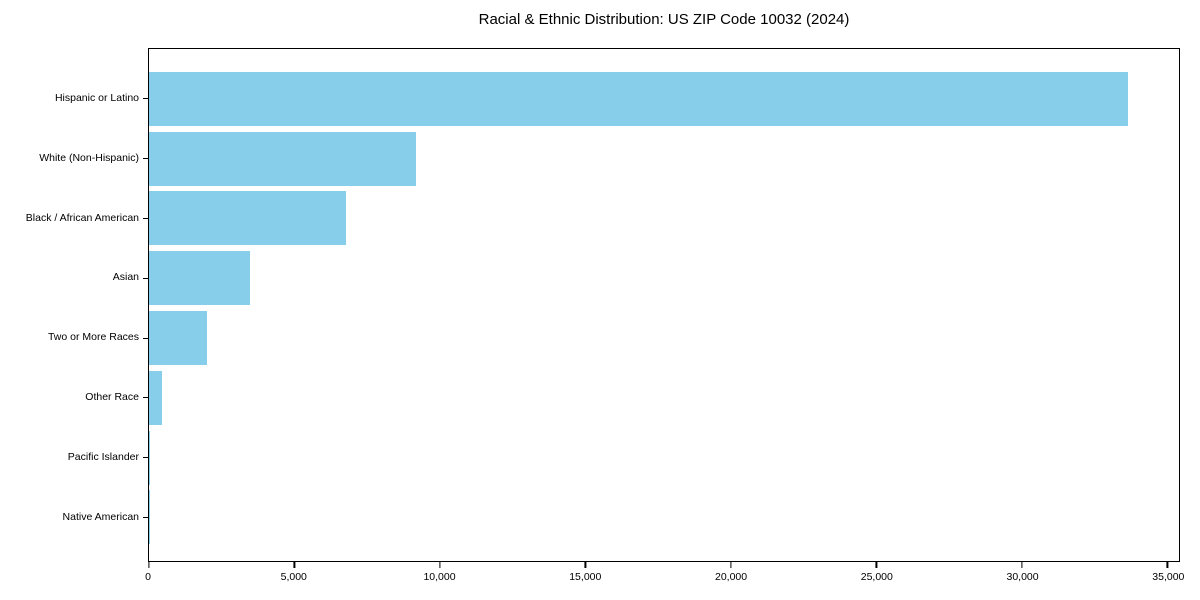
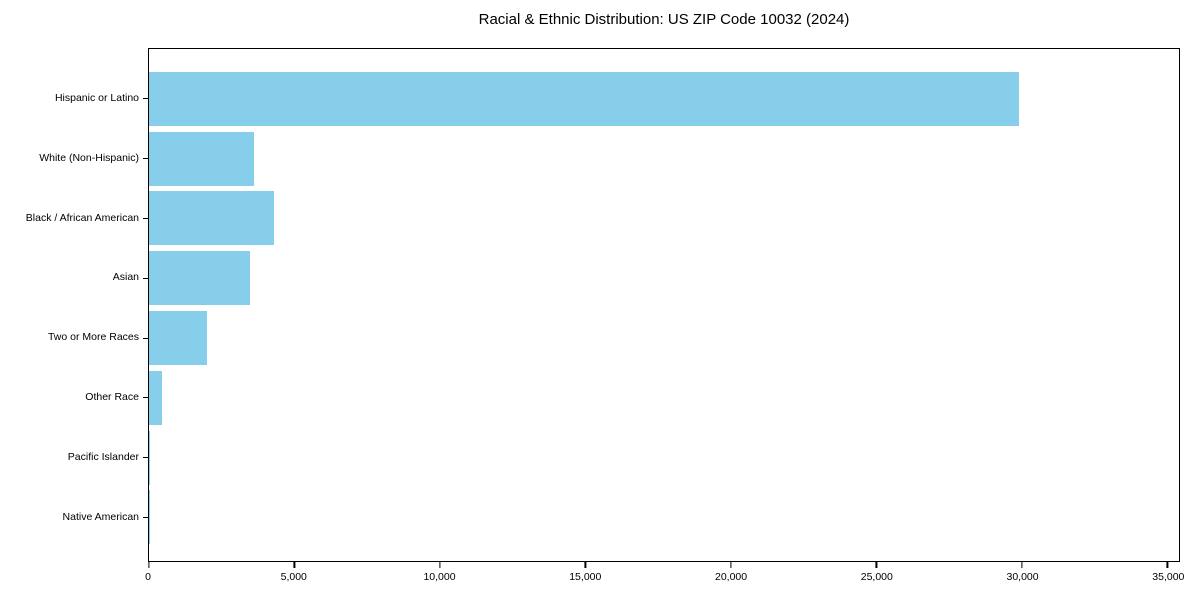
Hispanic or Latino: 33600 -> 29900
White (Non-Hispanic): 9200 -> 3600
Black / African American: 6800 -> 4300
